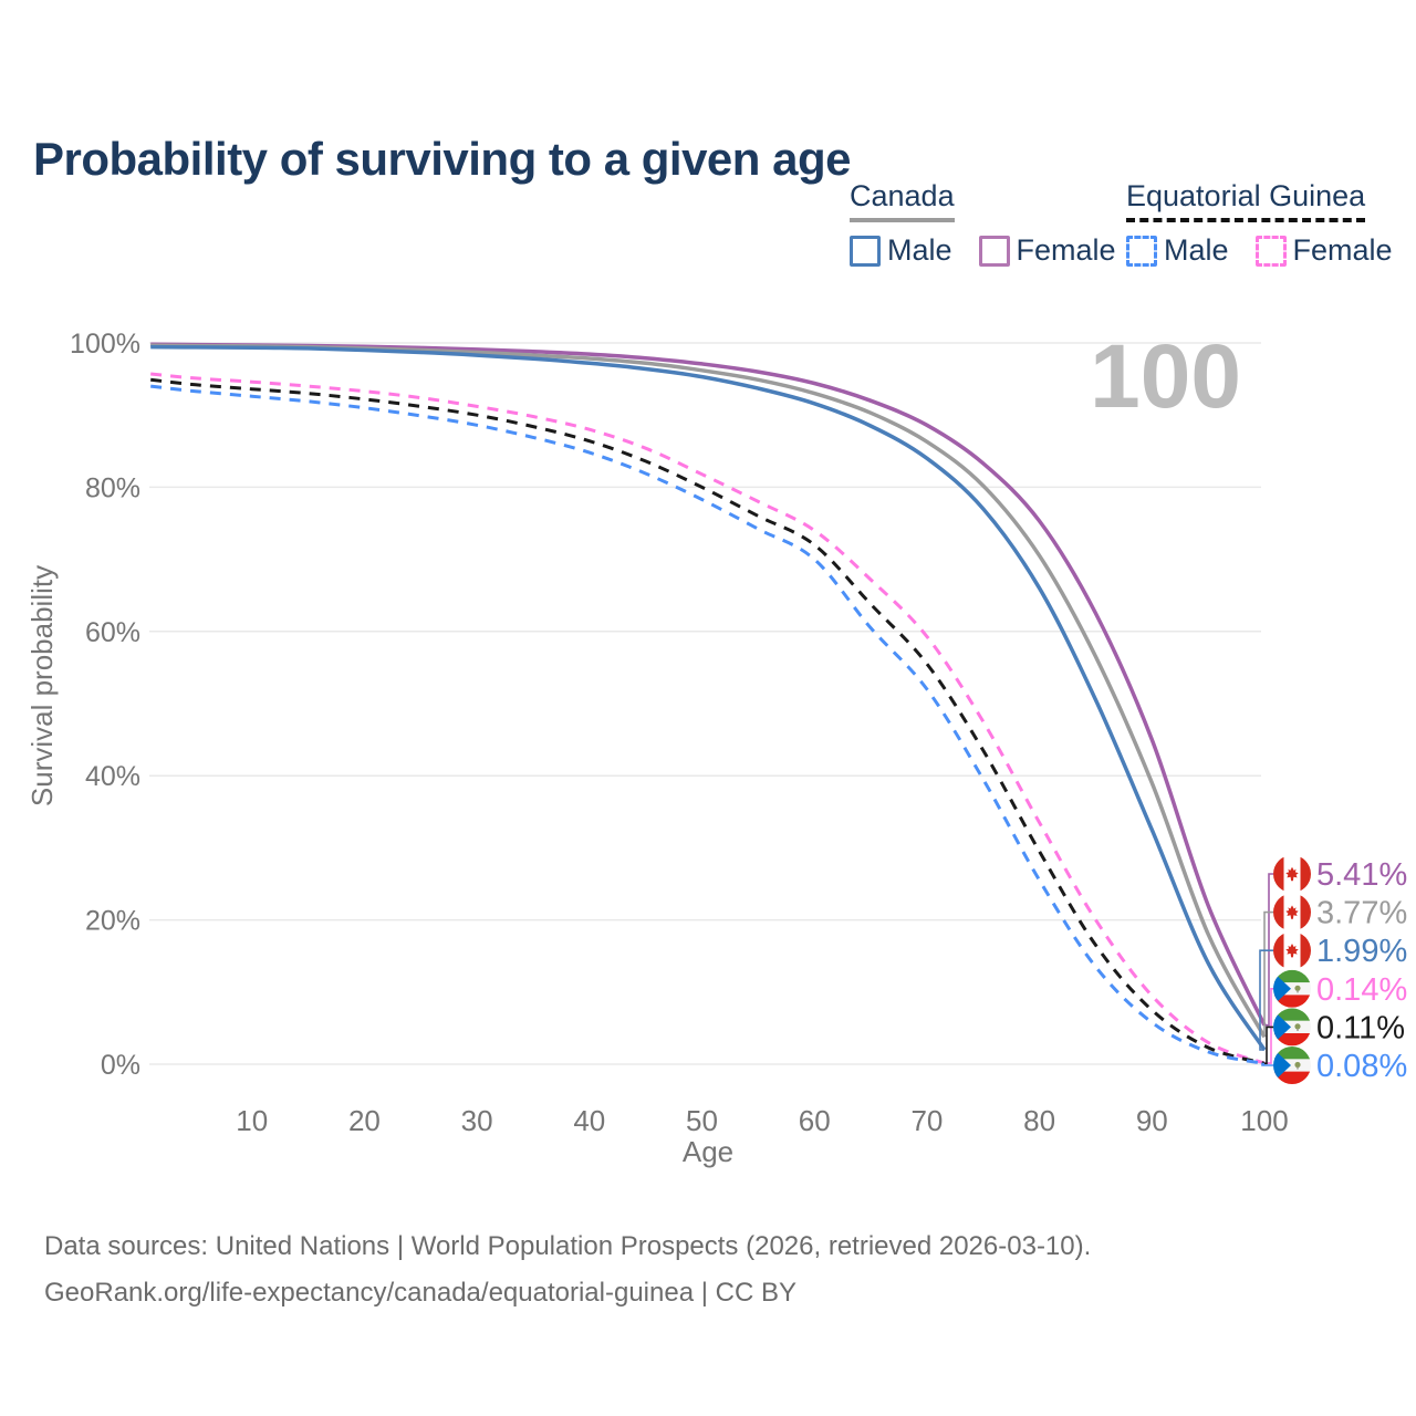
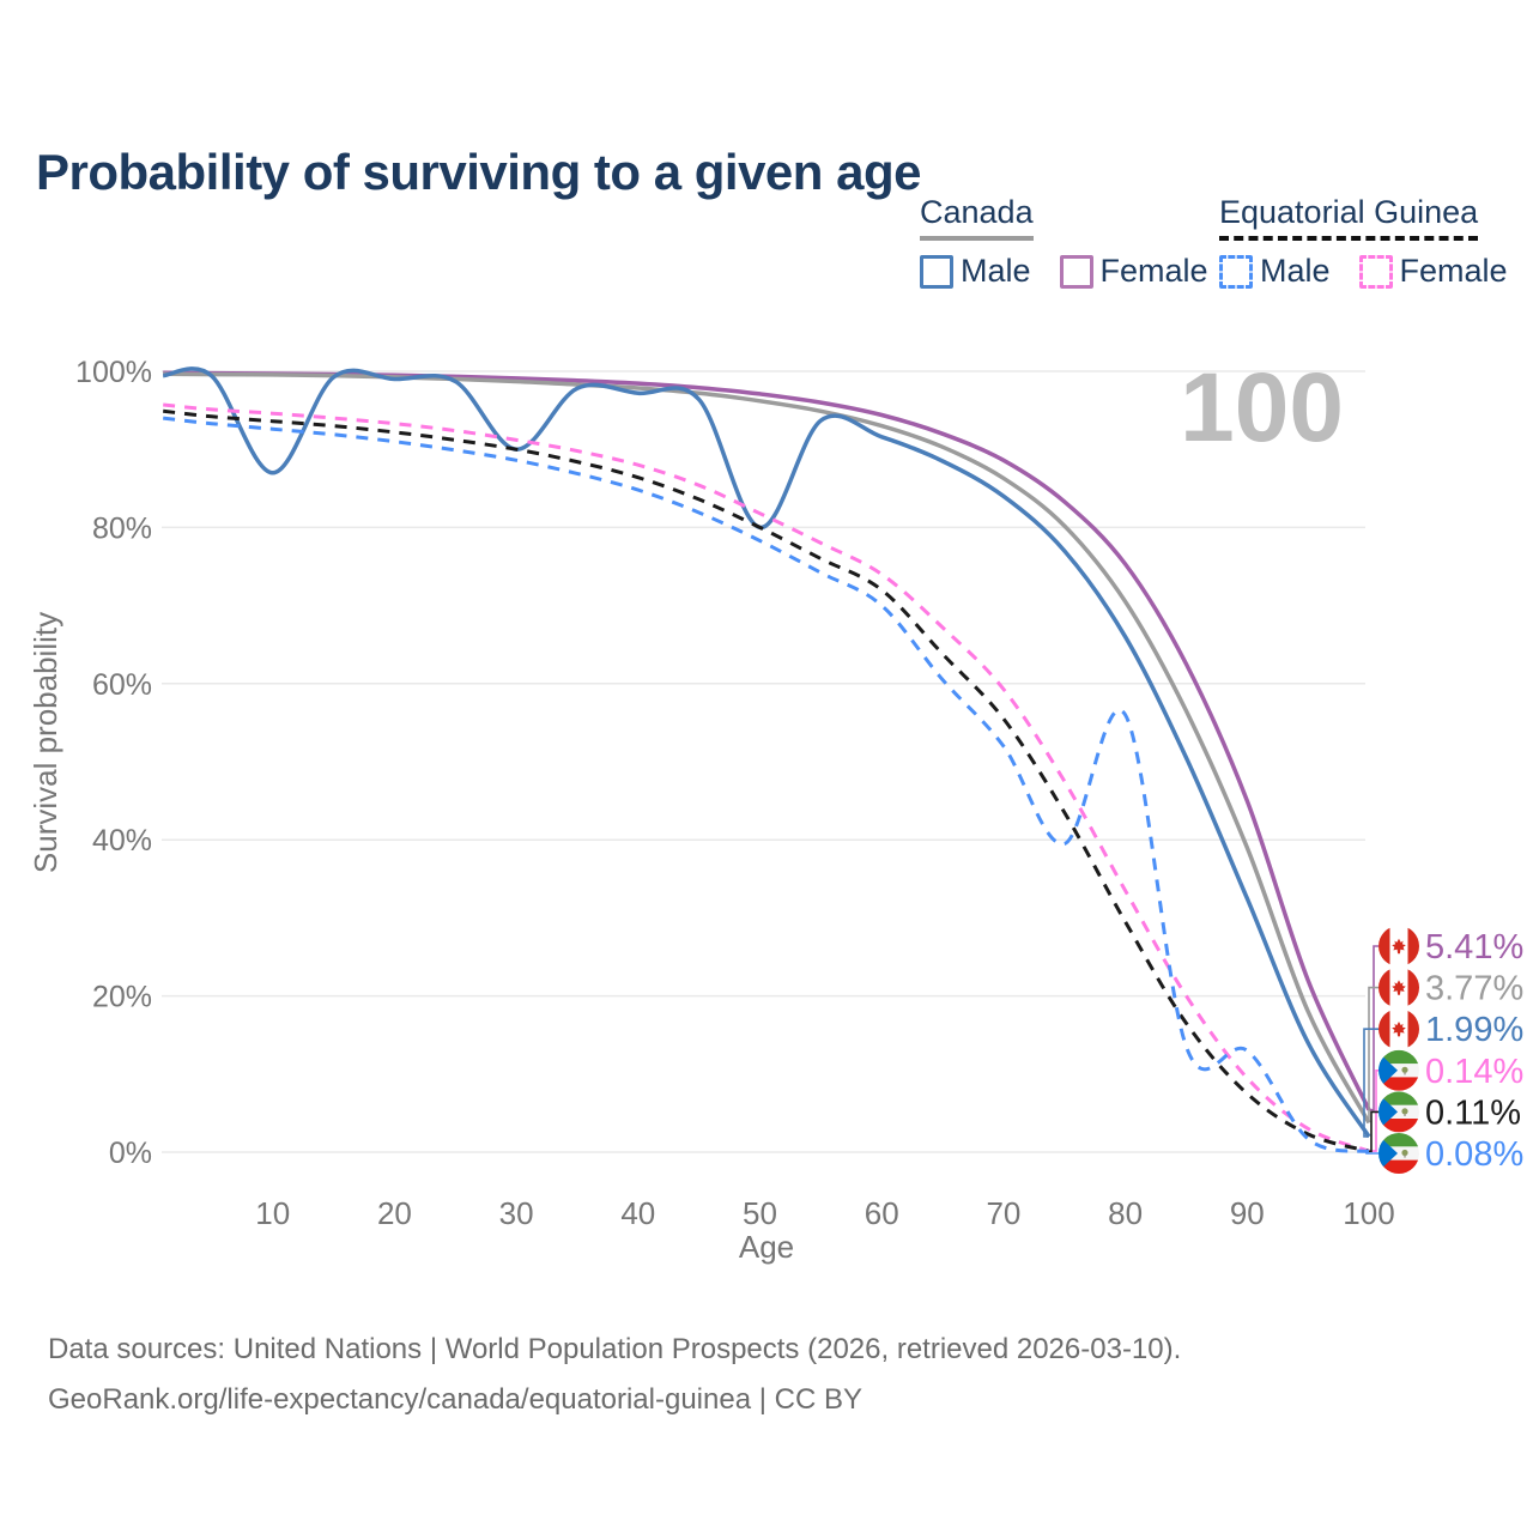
Canada Male/10: 99% -> 87%
Canada Male/30: 98% -> 90%
Canada Male/50: 95% -> 80%
Equatorial Guinea Male/80: 26% -> 56%
Equatorial Guinea Male/90: 6% -> 13%
